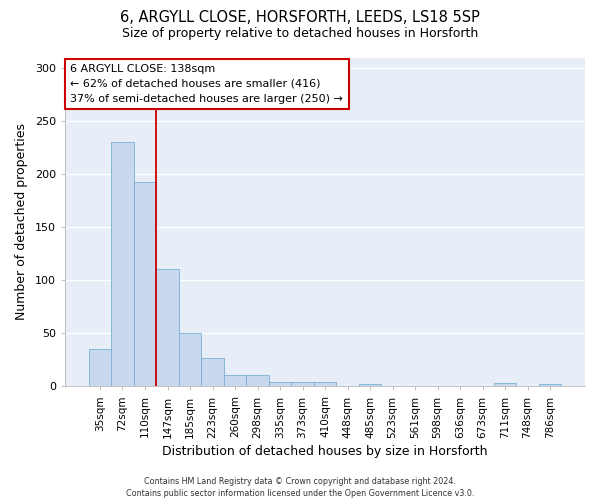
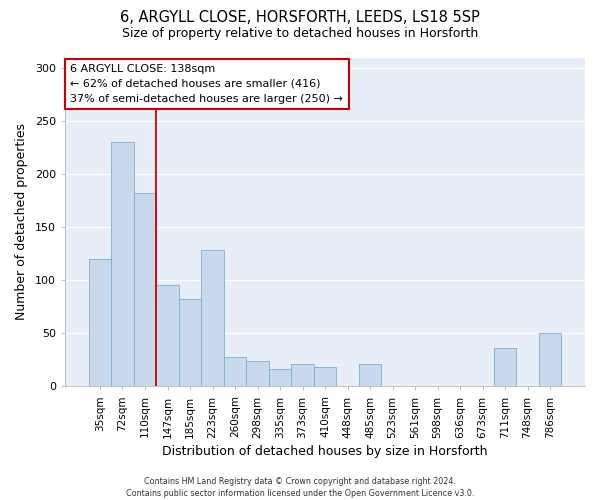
35sqm: 35 -> 120
110sqm: 193 -> 182
147sqm: 111 -> 96
185sqm: 50 -> 82
223sqm: 27 -> 129
260sqm: 11 -> 28
298sqm: 11 -> 24
335sqm: 4 -> 16
373sqm: 4 -> 21
410sqm: 4 -> 18
485sqm: 2 -> 21
711sqm: 3 -> 36
786sqm: 2 -> 50
